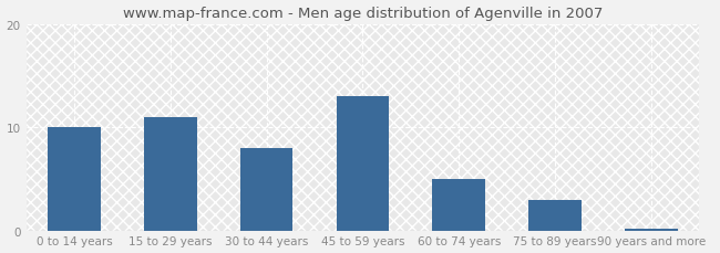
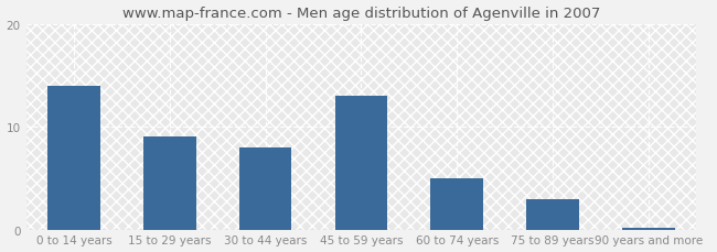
0 to 14 years: 10.0 -> 14.0
15 to 29 years: 11.0 -> 9.0
